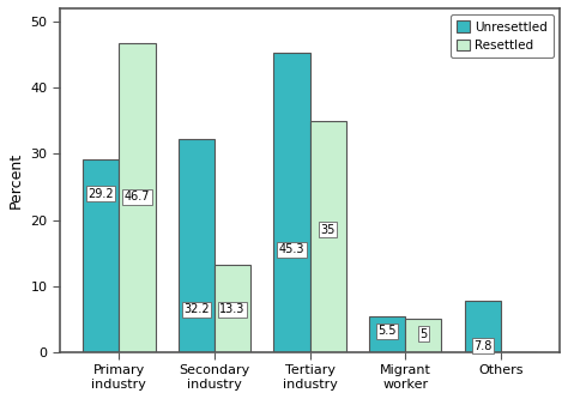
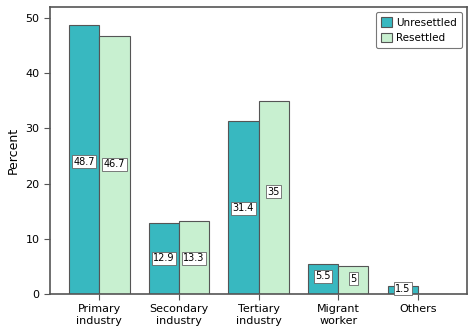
Unresettled/Primary industry: 29.2 -> 48.7
Unresettled/Secondary industry: 32.2 -> 12.9
Unresettled/Tertiary industry: 45.3 -> 31.4
Unresettled/Others: 7.8 -> 1.5
